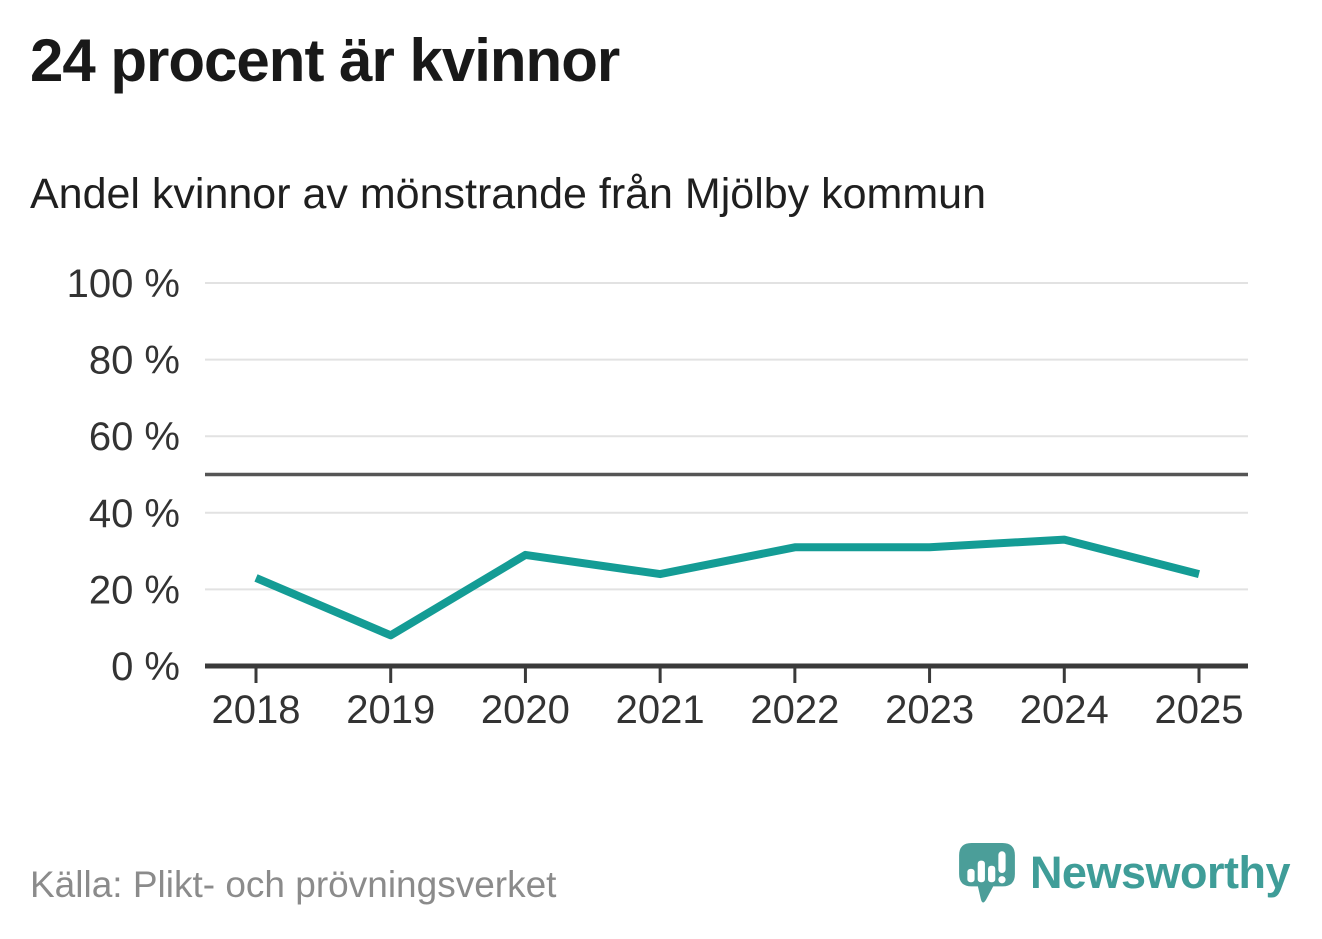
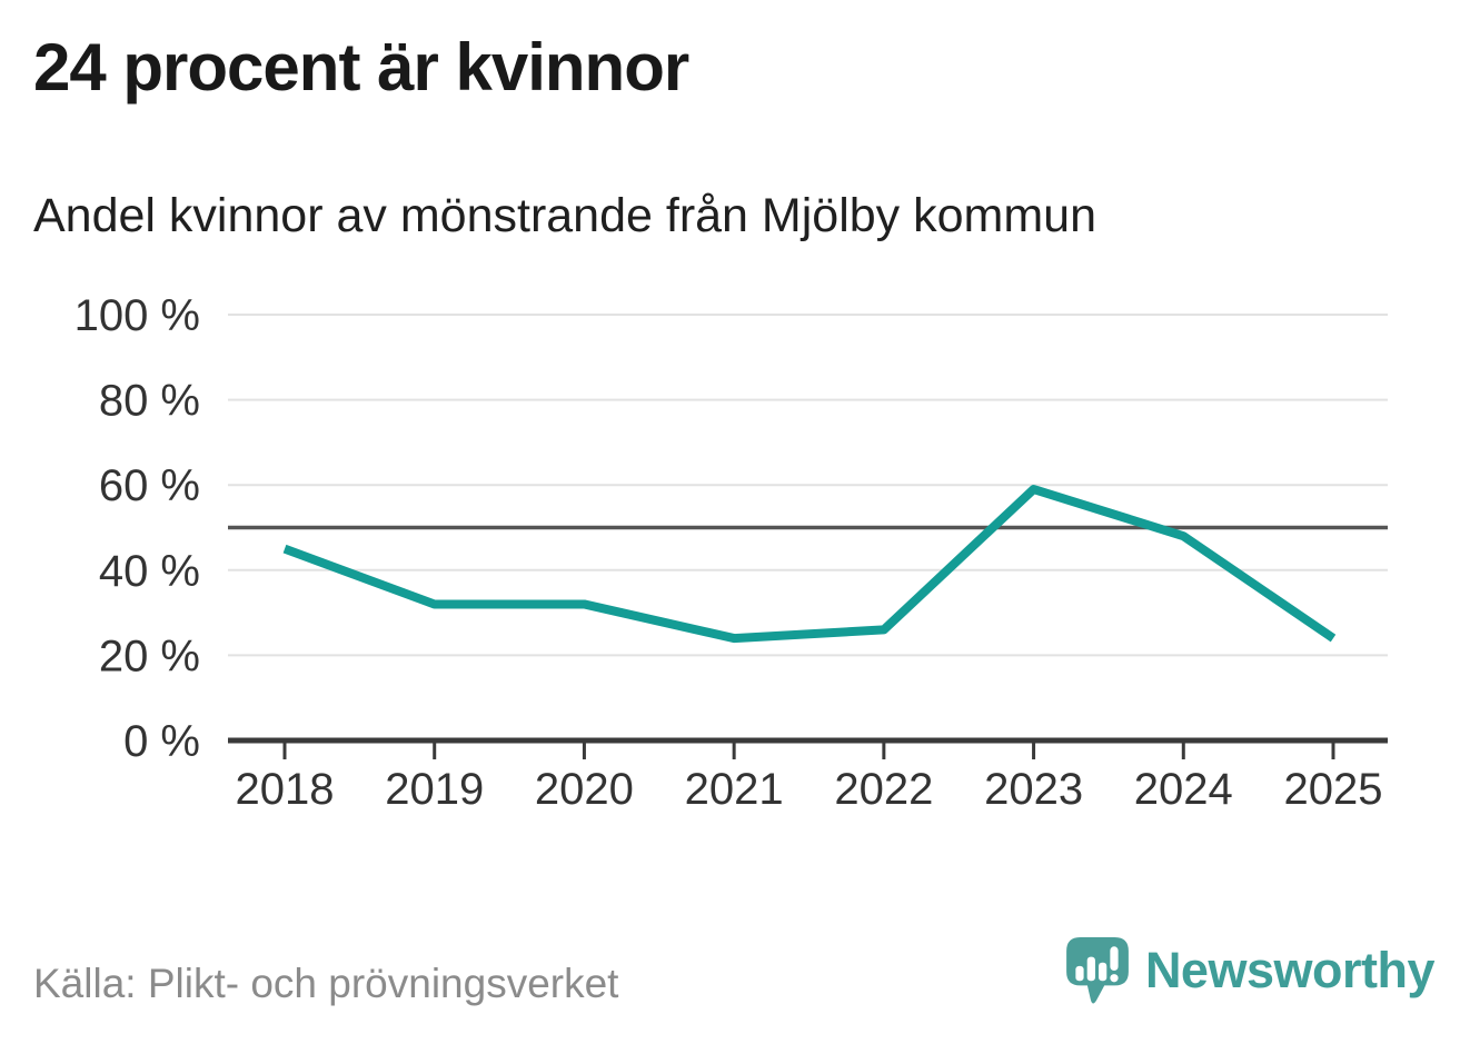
2018: 23% -> 45%
2019: 8% -> 32%
2020: 29% -> 32%
2022: 31% -> 26%
2023: 31% -> 59%
2024: 33% -> 48%
